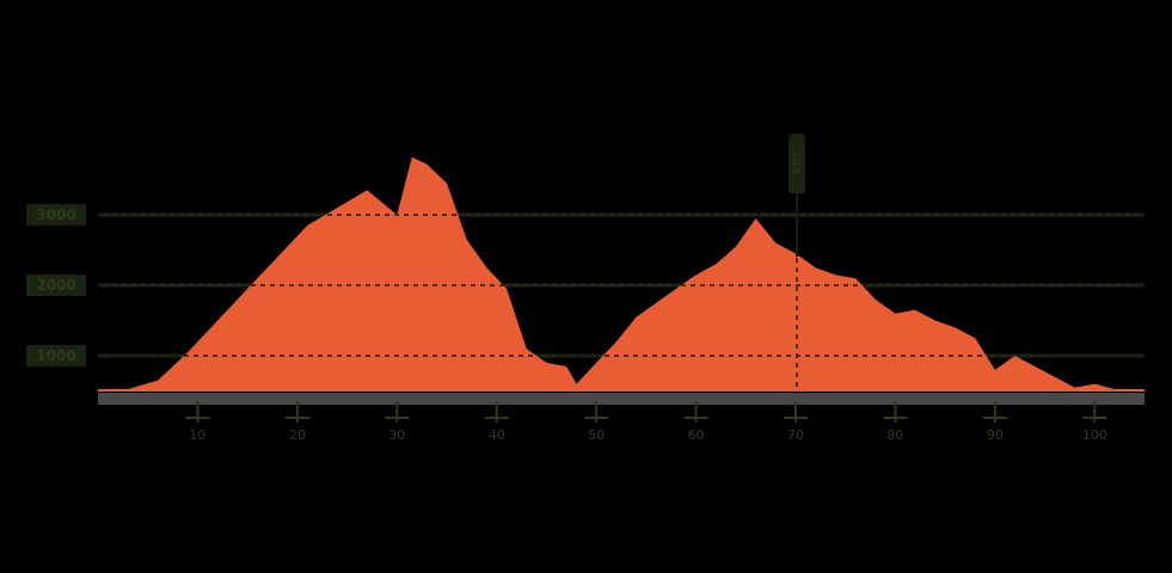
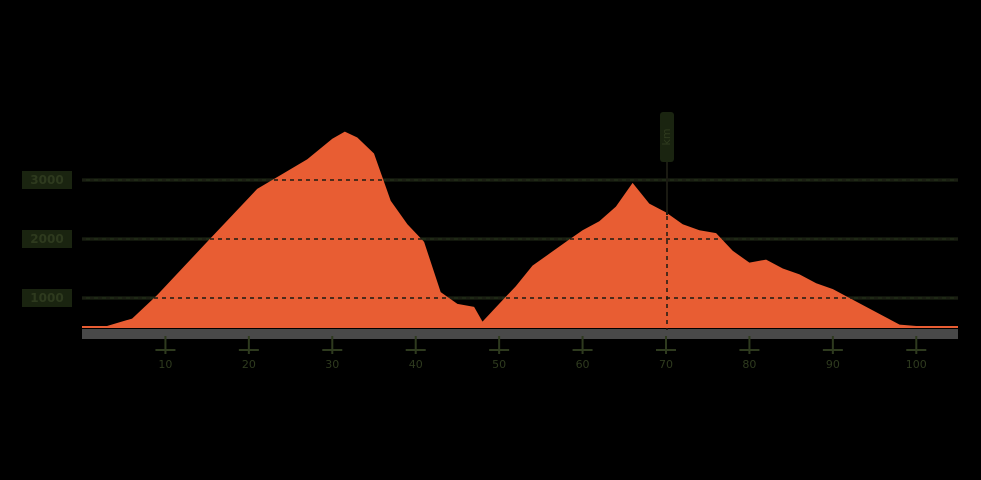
30: 3000 -> 3700
90: 800 -> 1200
100: 600 -> 400
